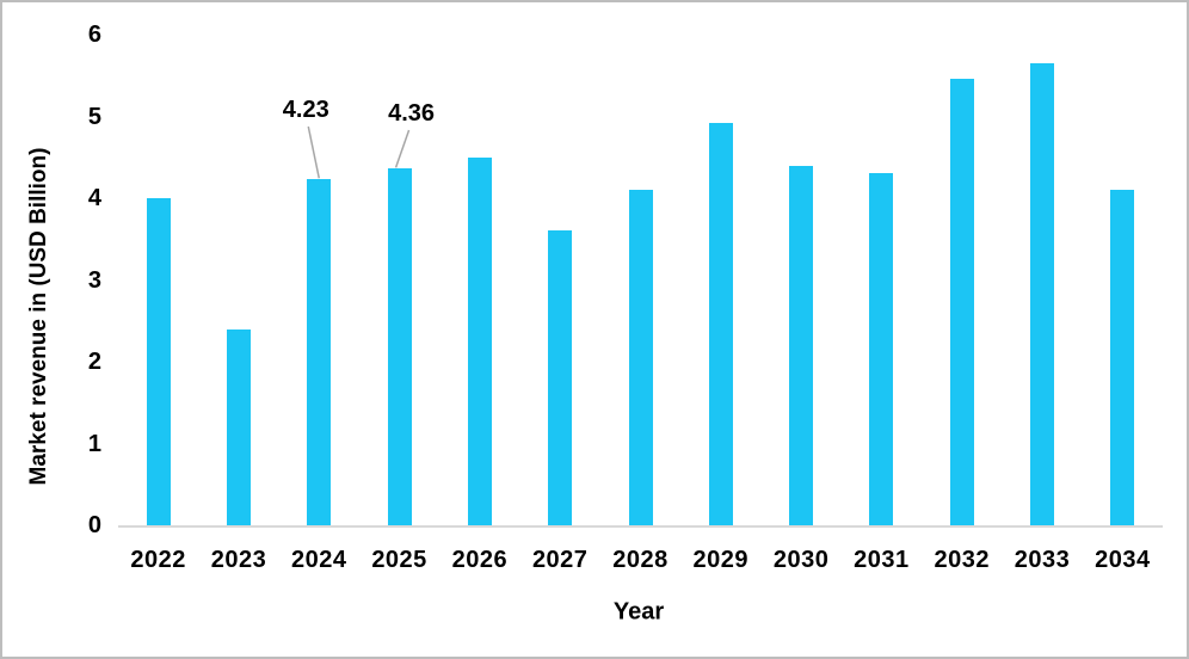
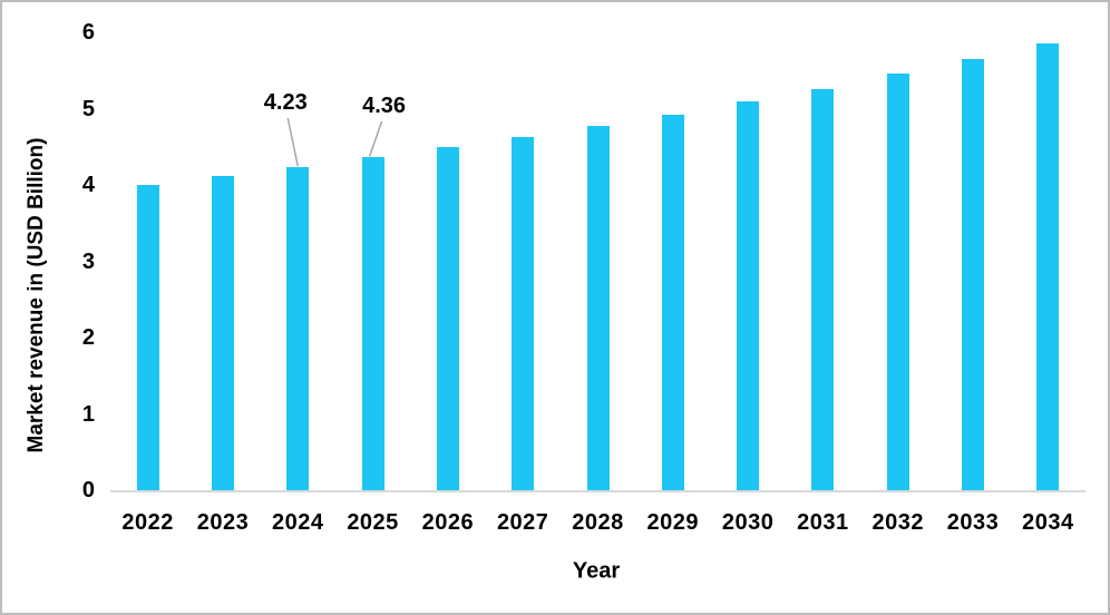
2023: 2.4 -> 4.1
2027: 3.6 -> 4.6
2028: 4.1 -> 4.8
2030: 4.4 -> 5.1
2031: 4.3 -> 5.3
2034: 4.1 -> 5.8
